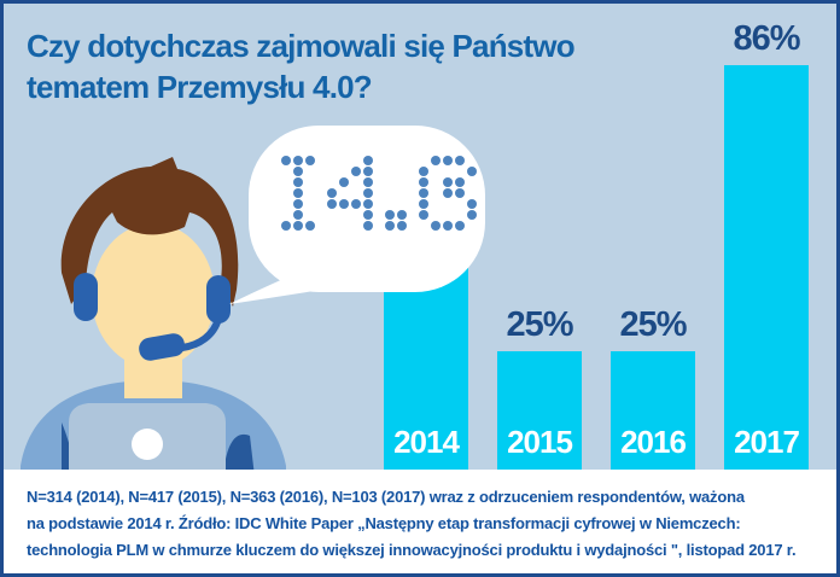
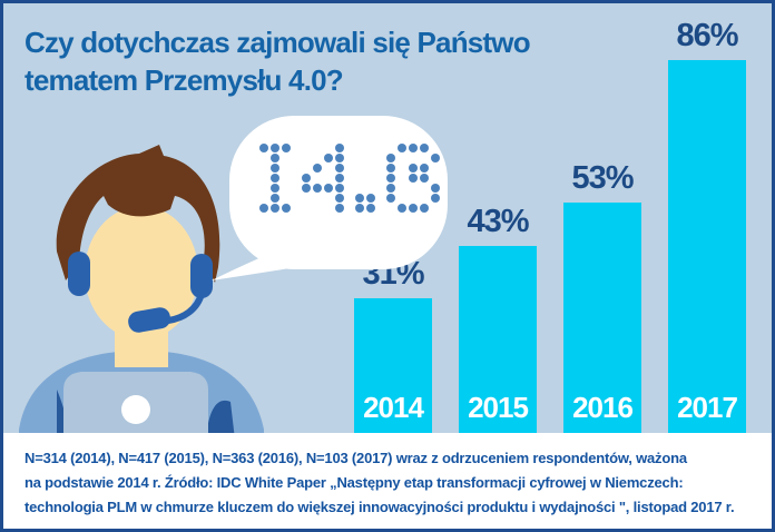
2014: 50% -> 31%
2015: 25% -> 43%
2016: 25% -> 53%
